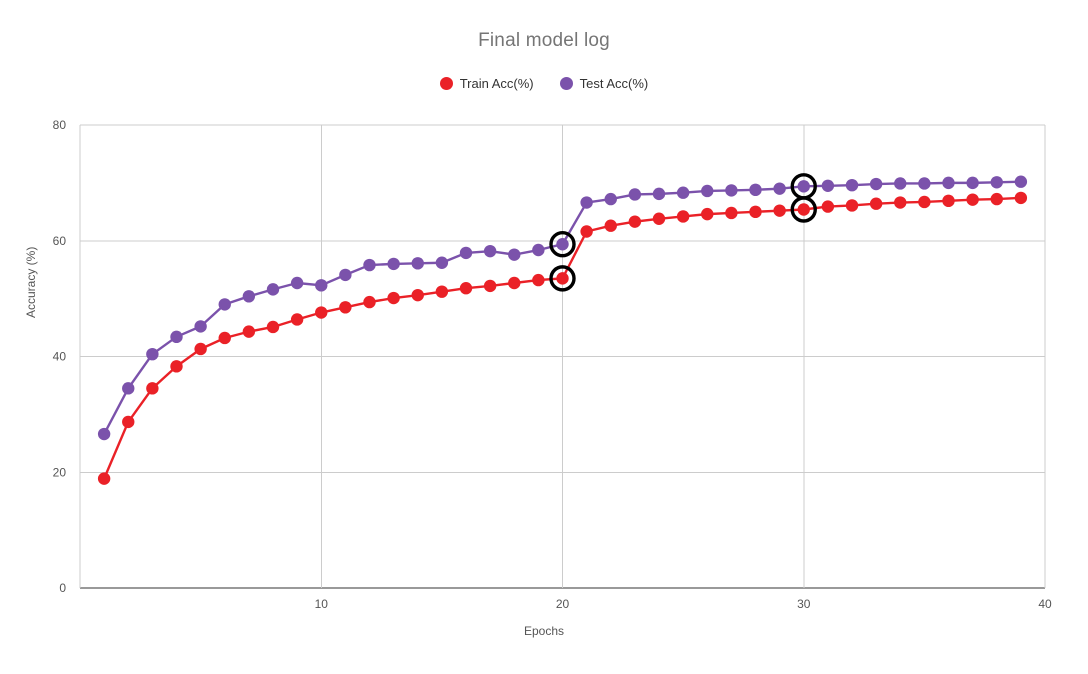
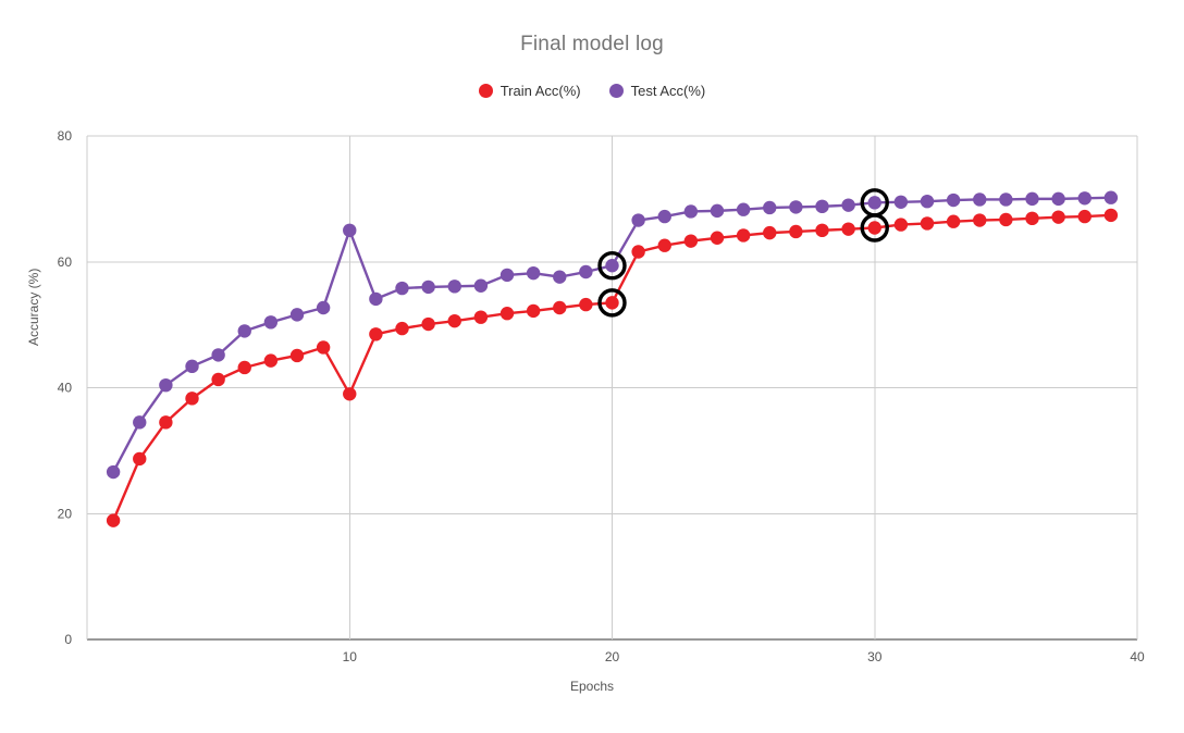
Train Acc(%)/10: 48 -> 39
Test Acc(%)/10: 52 -> 65
